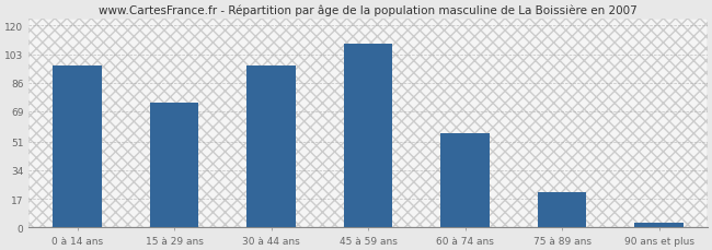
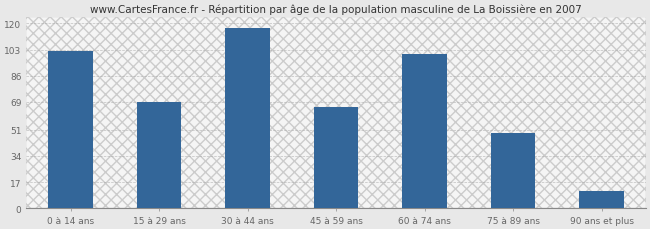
0 à 14 ans: 96 -> 102
15 à 29 ans: 74 -> 69
30 à 44 ans: 96 -> 117
45 à 59 ans: 109 -> 66
60 à 74 ans: 56 -> 100
75 à 89 ans: 21 -> 49
90 ans et plus: 3 -> 11
